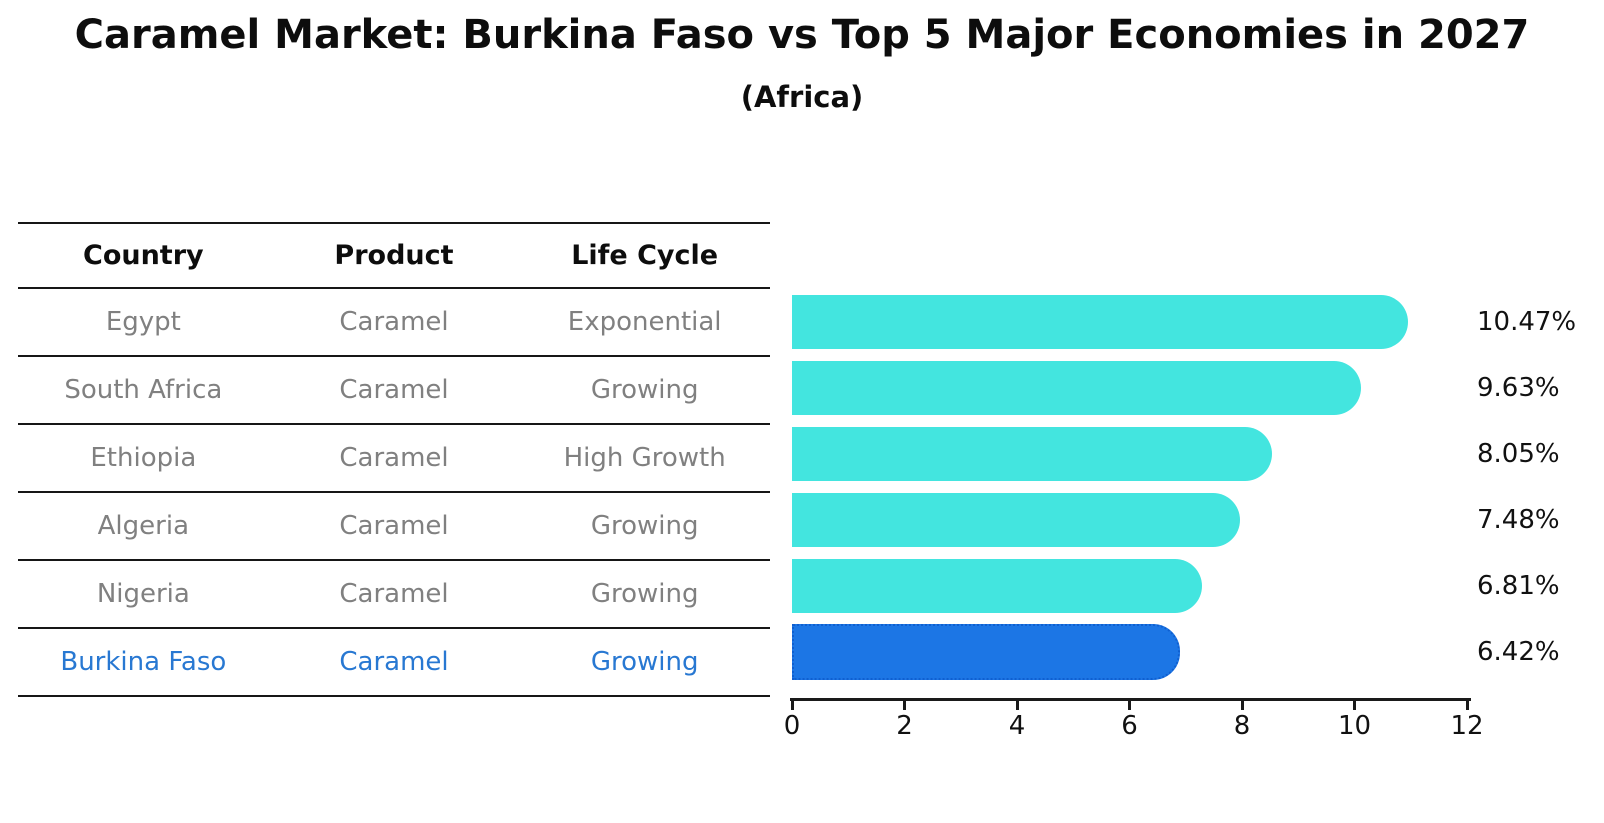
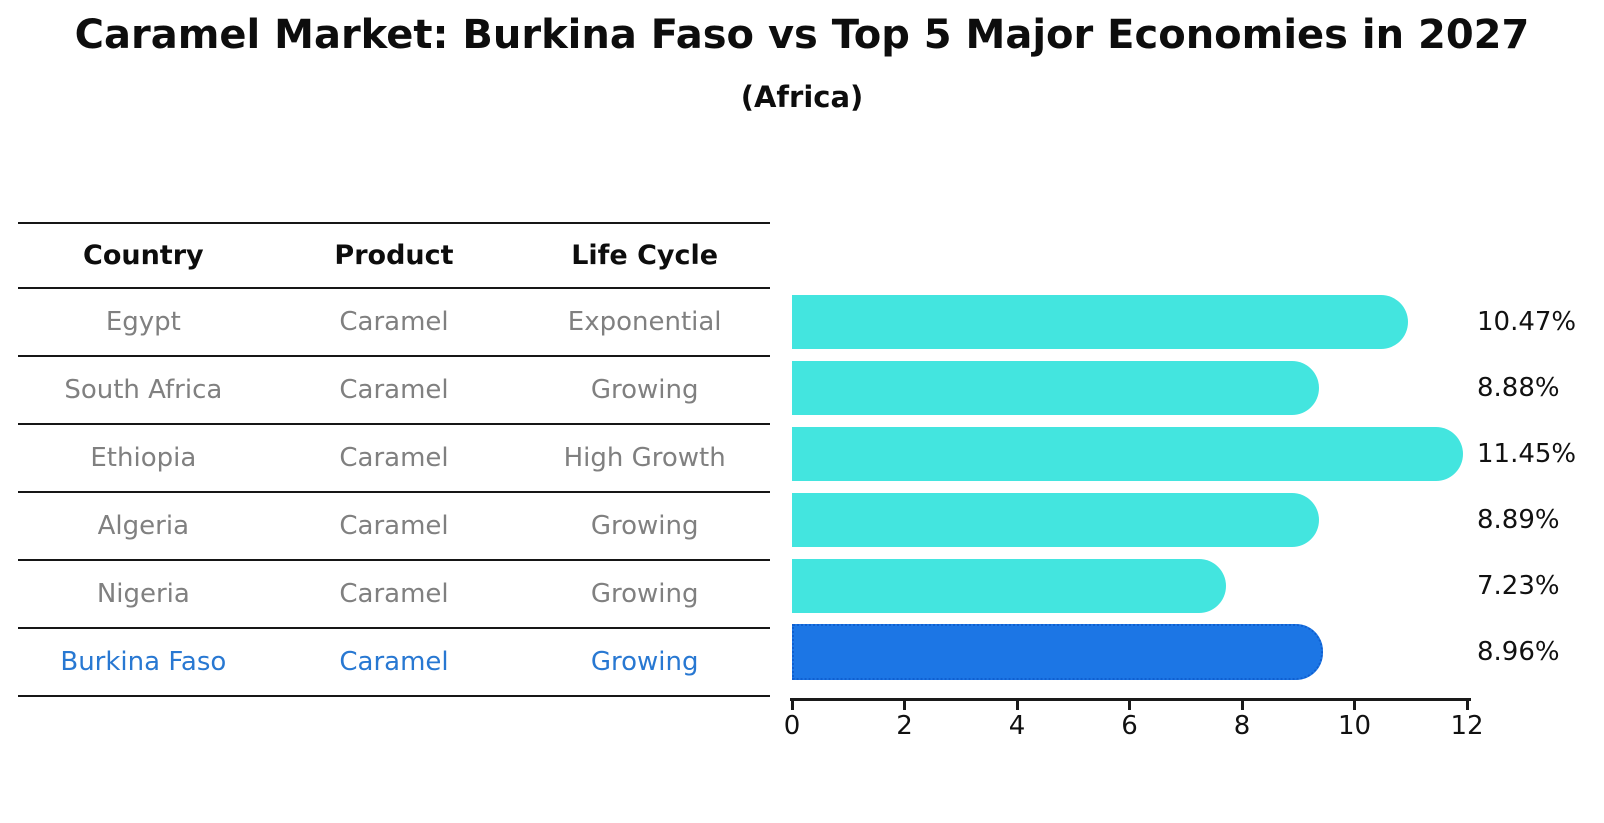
South Africa: 9.63% -> 8.88%
Ethiopia: 8.05% -> 11.45%
Algeria: 7.48% -> 8.89%
Nigeria: 6.81% -> 7.23%
Burkina Faso: 6.42% -> 8.96%
